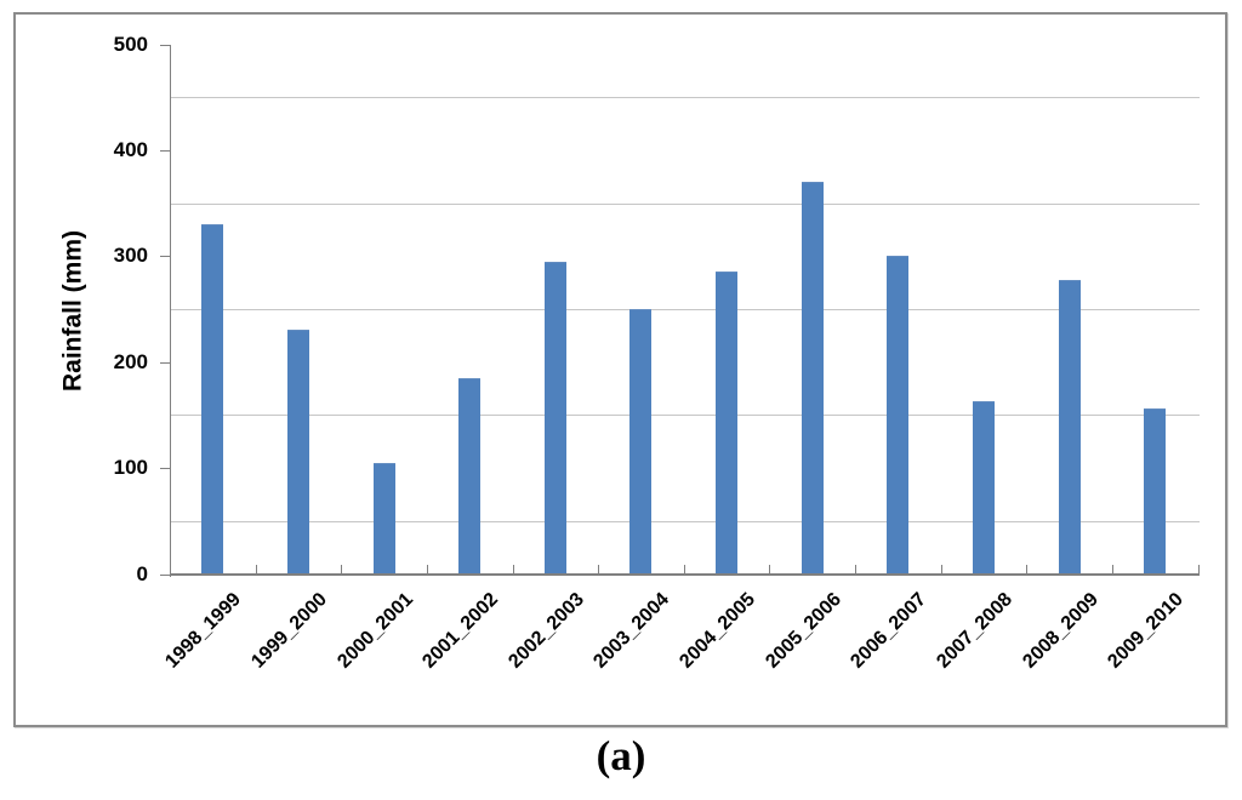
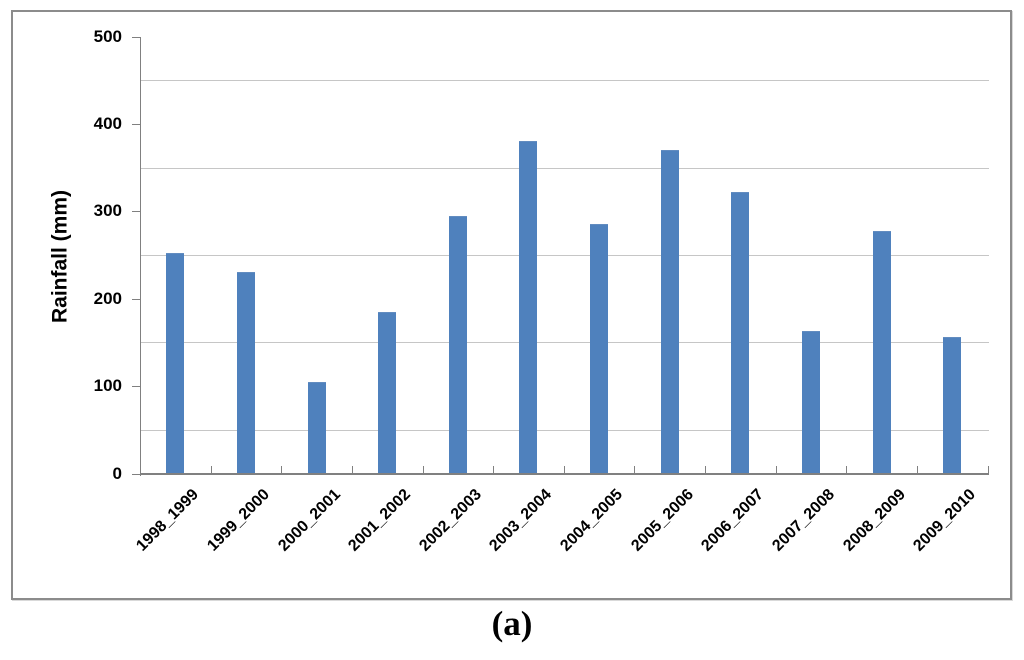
1998_1999: 330 -> 250
2003_2004: 250 -> 380
2006_2007: 300 -> 320
